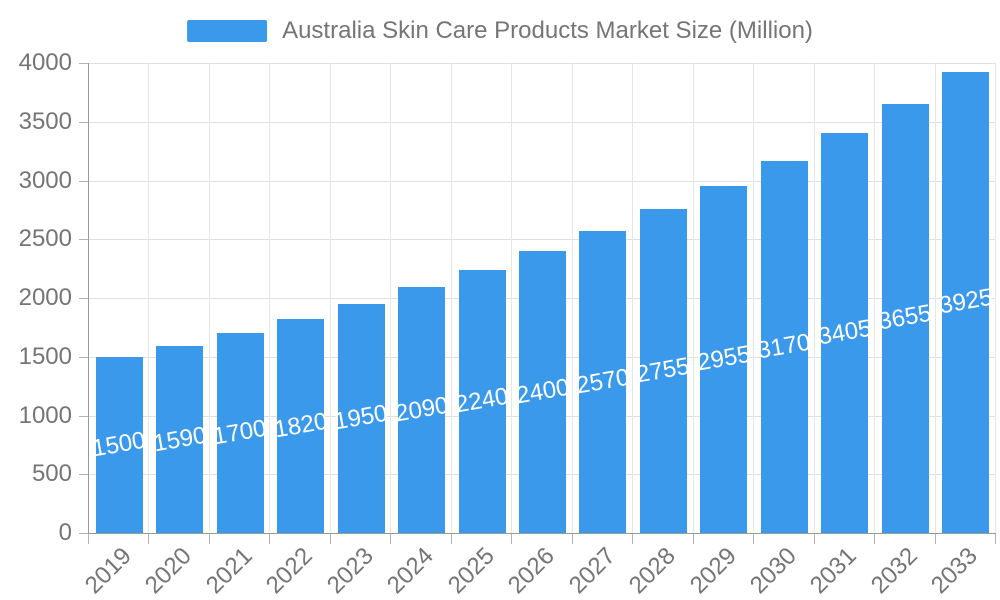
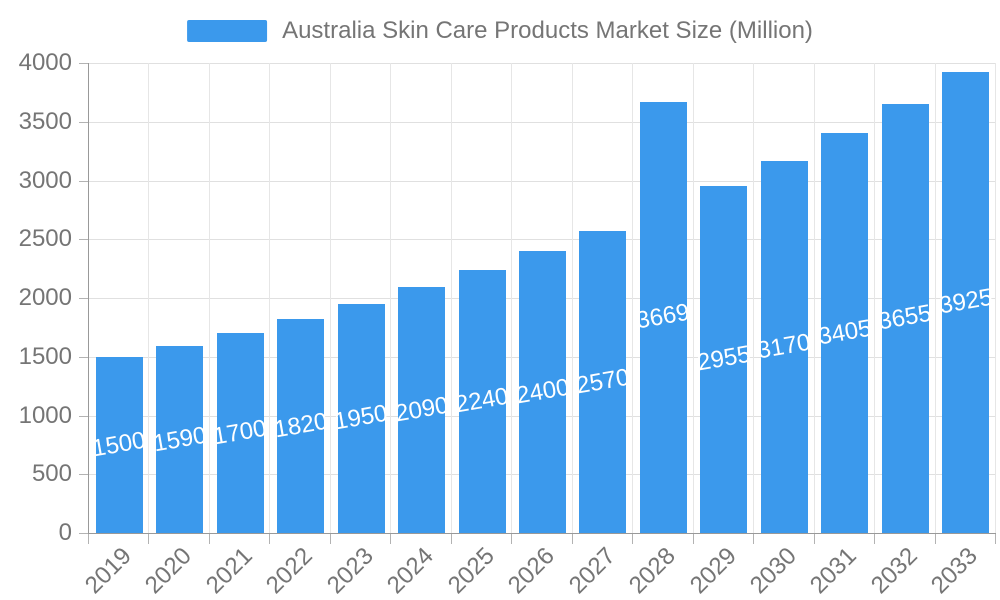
2028: 2755 -> 3669
